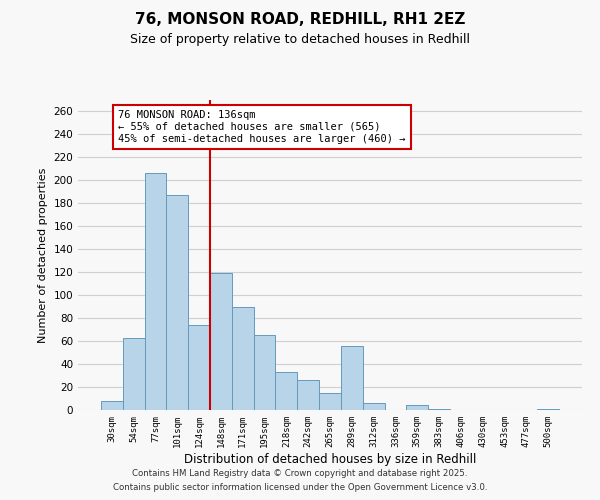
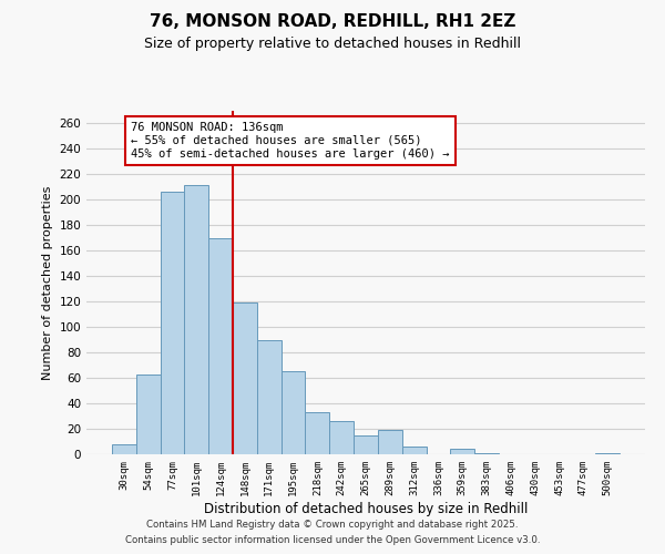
101sqm: 187 -> 212
124sqm: 74 -> 170
289sqm: 56 -> 19
